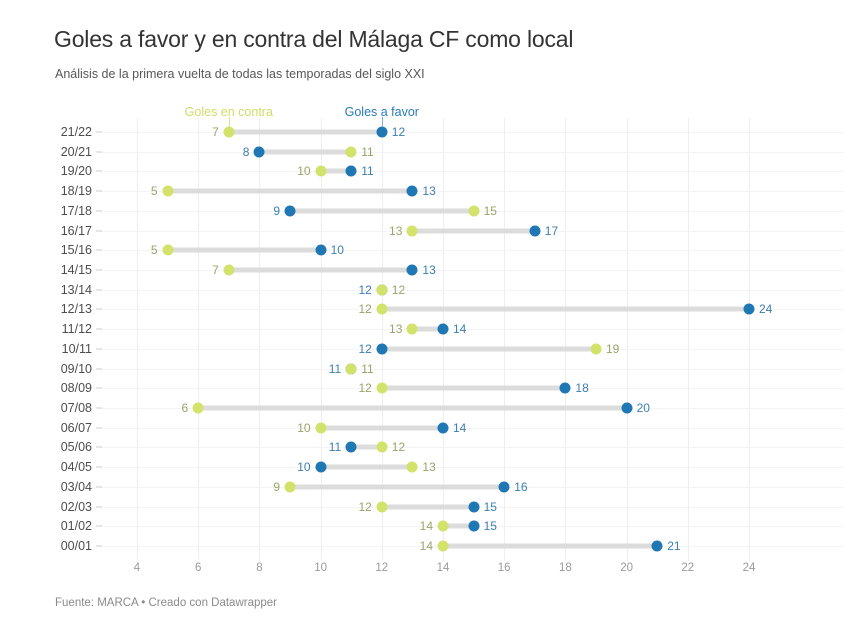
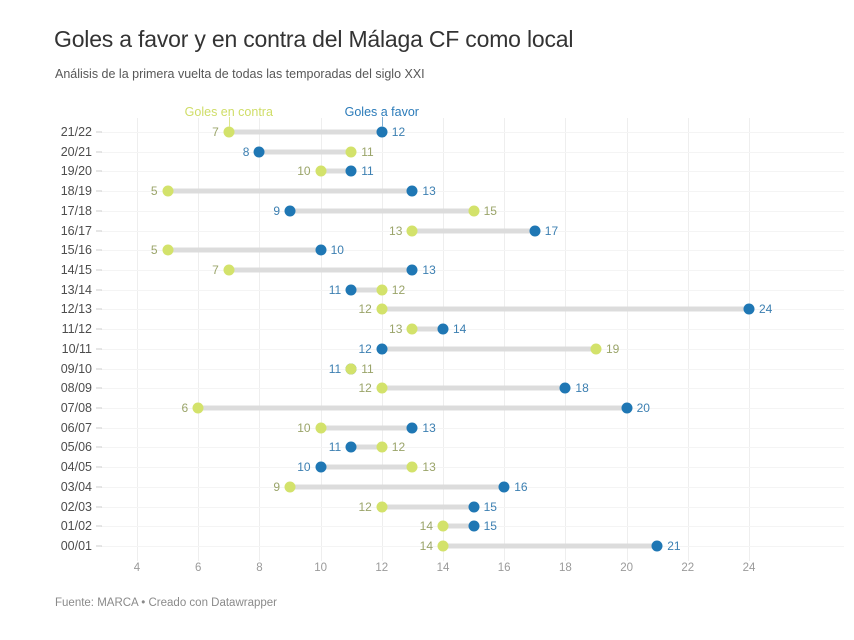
Goles a favor/13/14: 12 -> 11
Goles a favor/06/07: 14 -> 13
